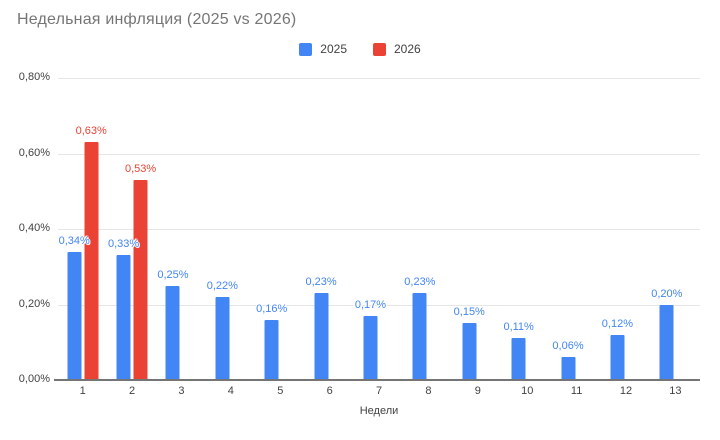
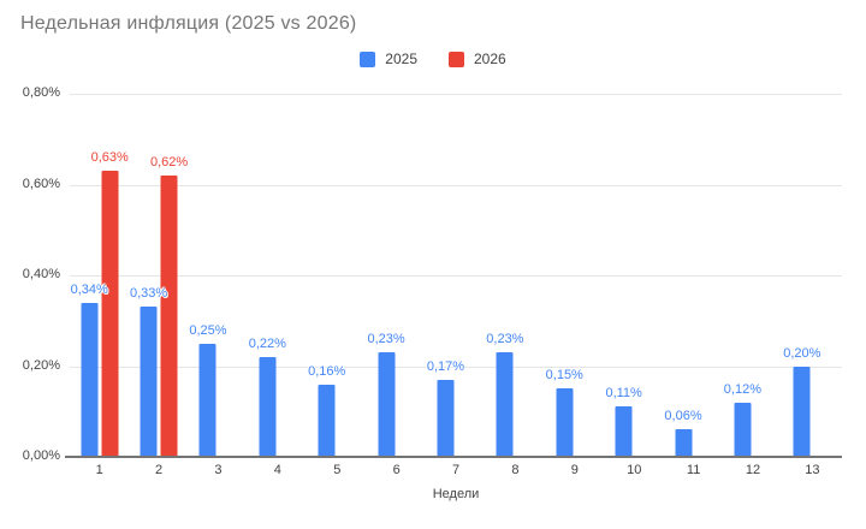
2026/2: 0,53% -> 0,62%
